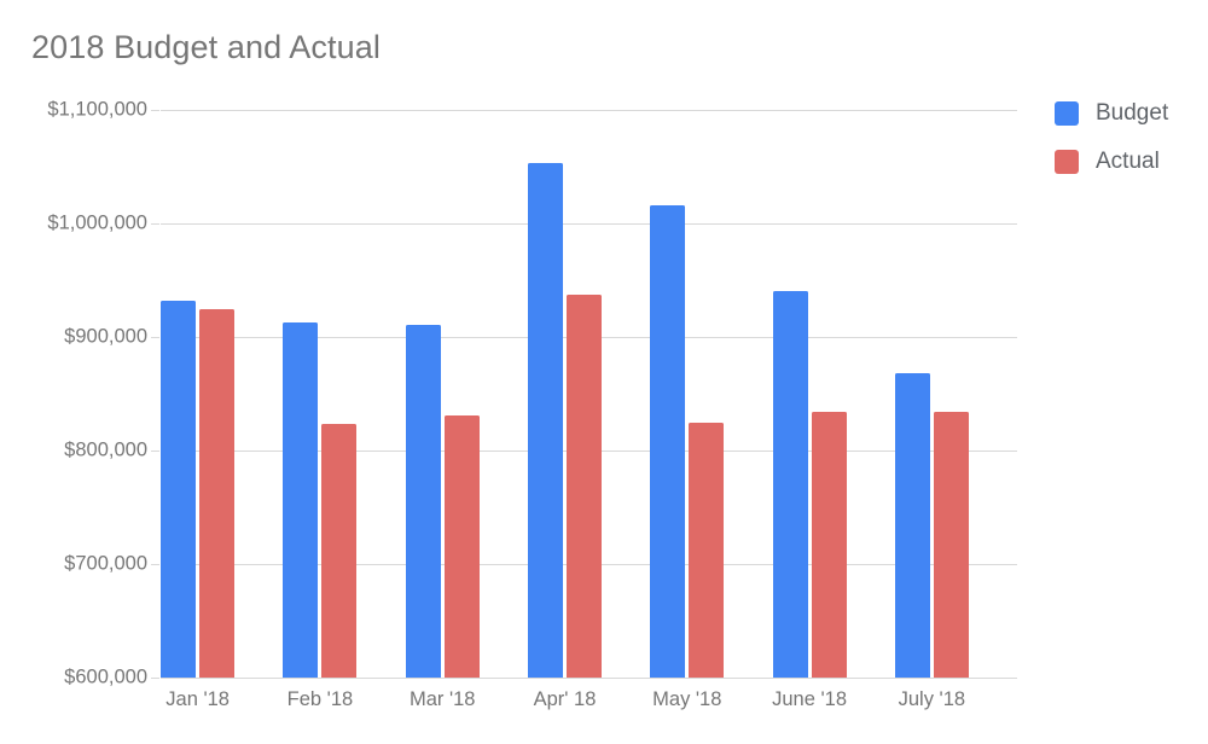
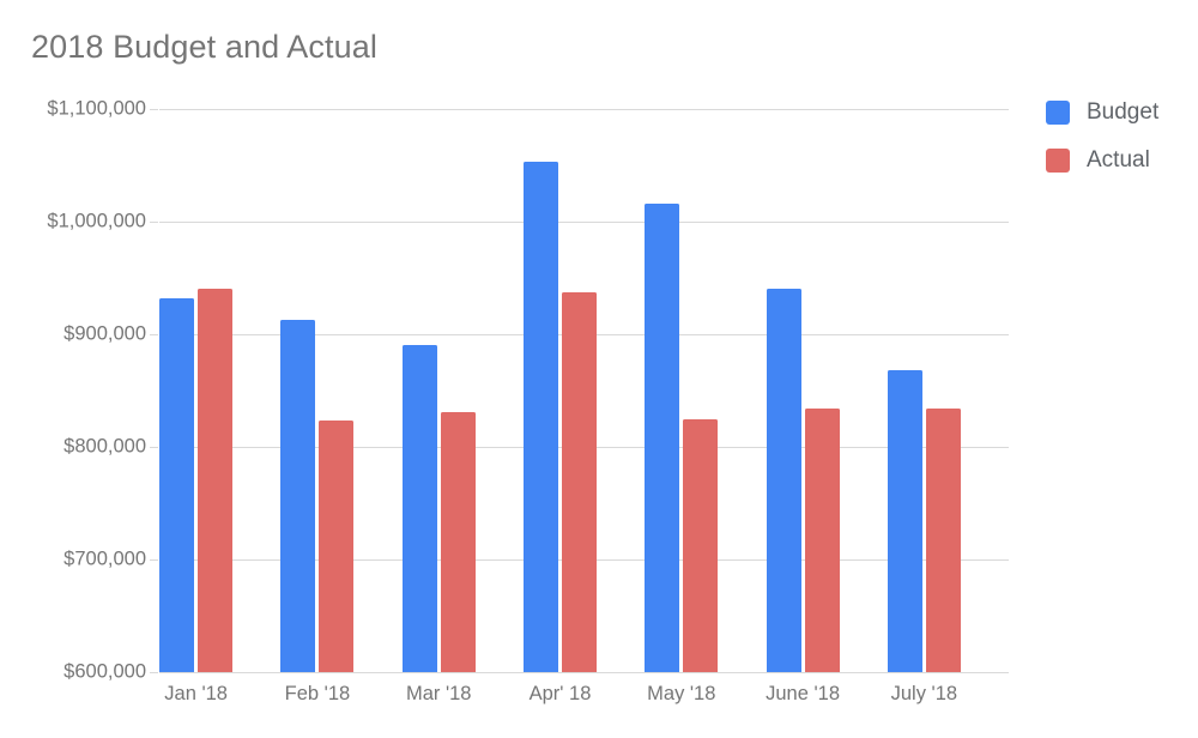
Actual/Jan '18: $920000 -> $940000
Budget/Mar '18: $910000 -> $890000
